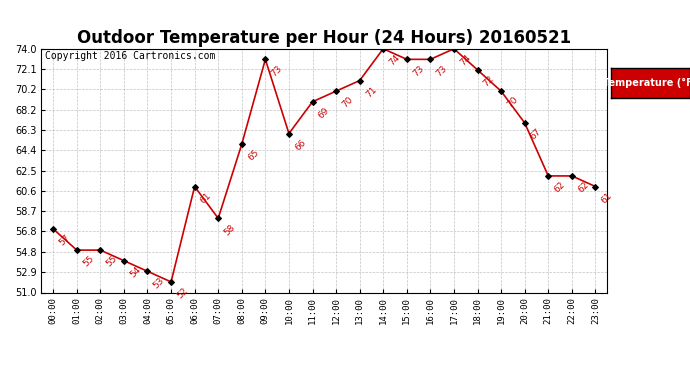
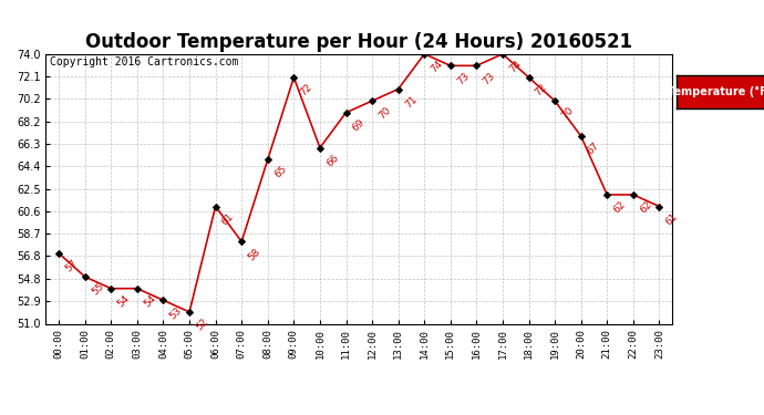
02:00: 55 -> 54
09:00: 73 -> 72
